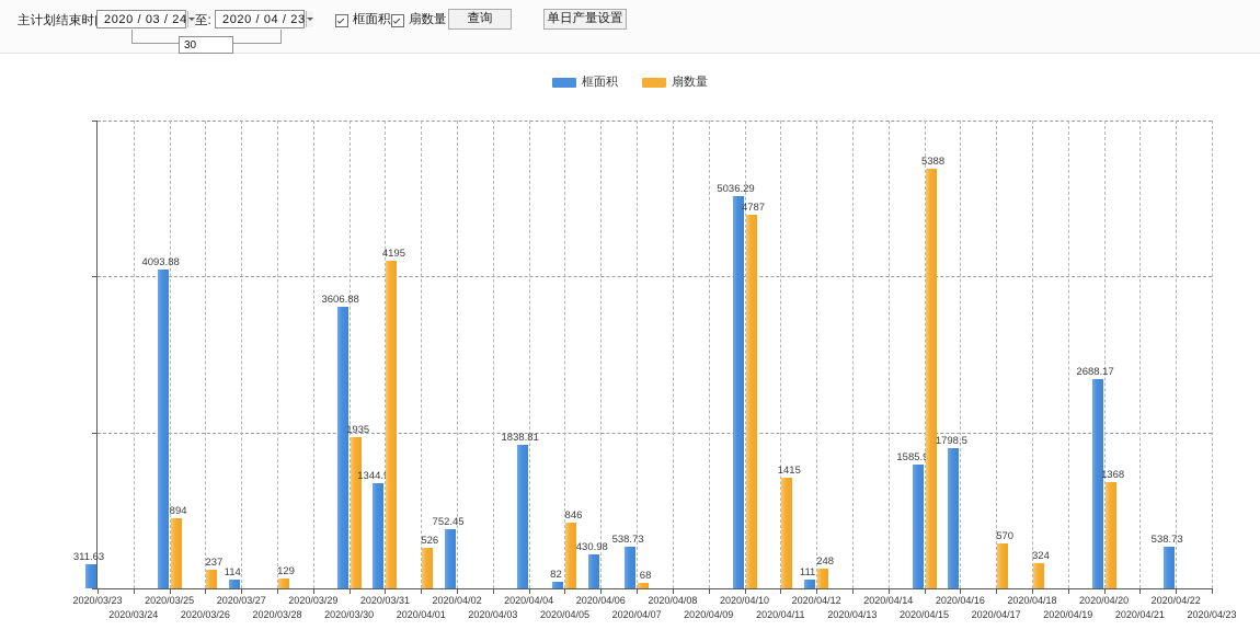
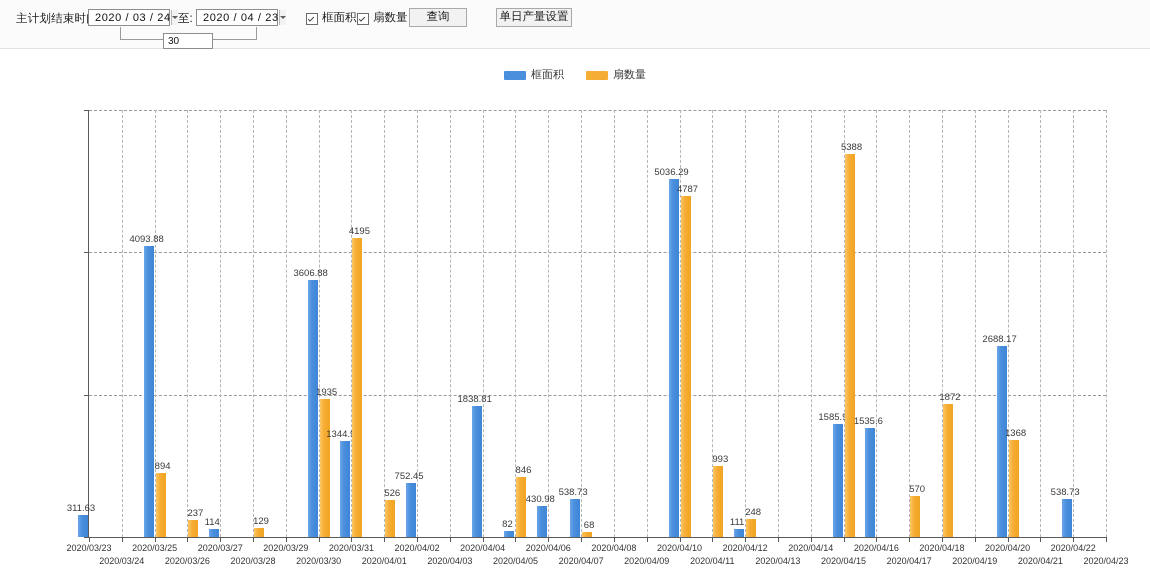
扇数量/2020/04/11: 1415 -> 993
框面积/2020/04/16: 1798.5 -> 1535.6
扇数量/2020/04/18: 324 -> 1872
